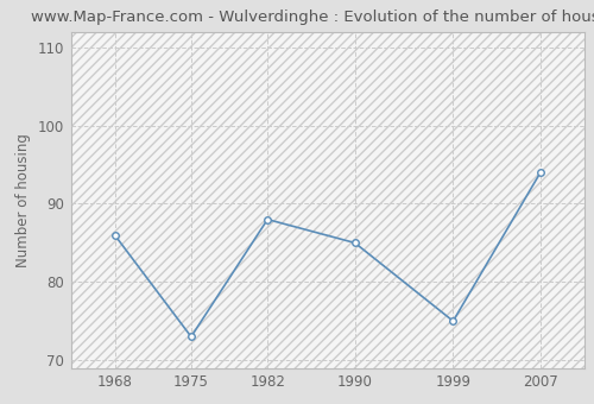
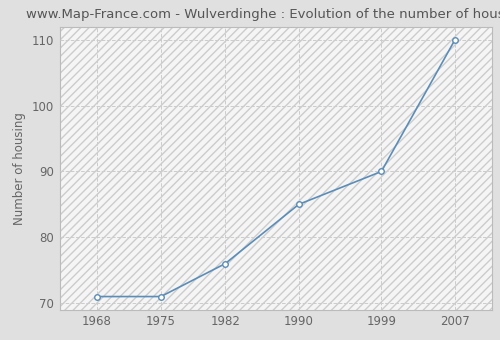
1968: 86 -> 71
1975: 73 -> 71
1982: 88 -> 76
1999: 75 -> 90
2007: 94 -> 110
